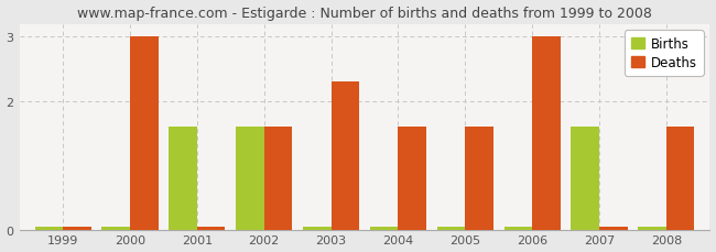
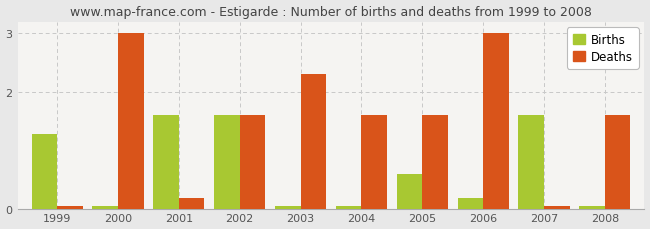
Births/1999: 0.05 -> 1.28
Deaths/2001: 0.05 -> 0.18
Births/2005: 0.05 -> 0.60
Births/2006: 0.05 -> 0.18
